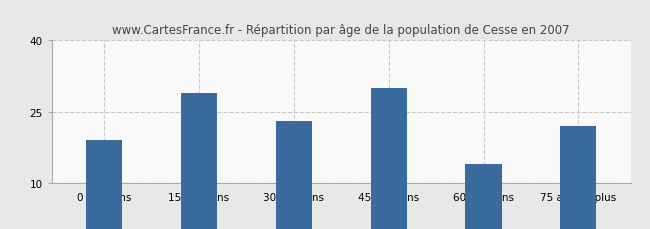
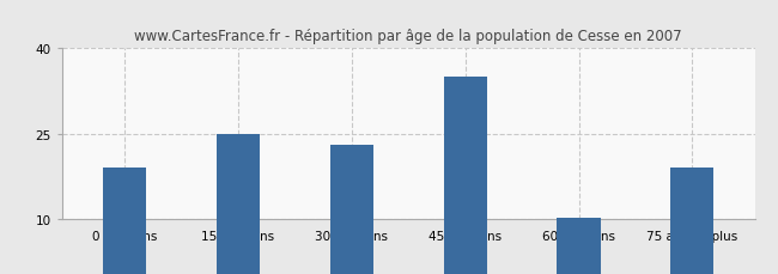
15 à 29 ans: 29.0 -> 25.0
45 à 59 ans: 30.0 -> 35.0
60 à 74 ans: 14.0 -> 10.2
75 ans ou plus: 22.0 -> 19.0
